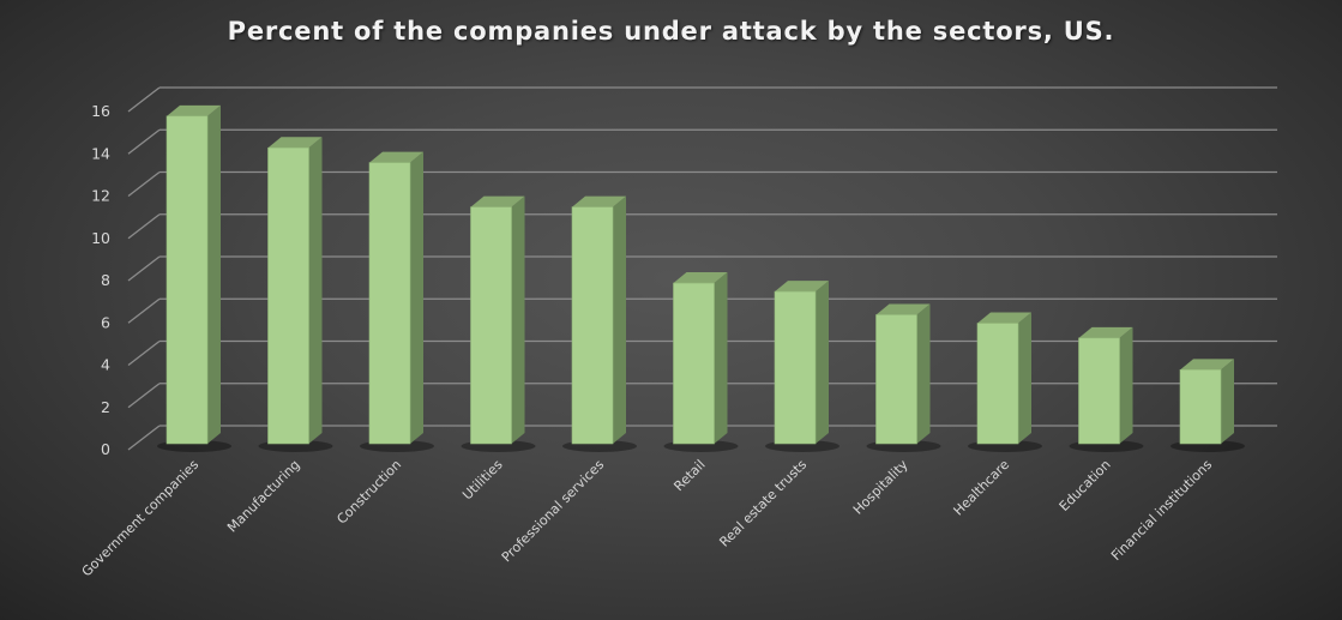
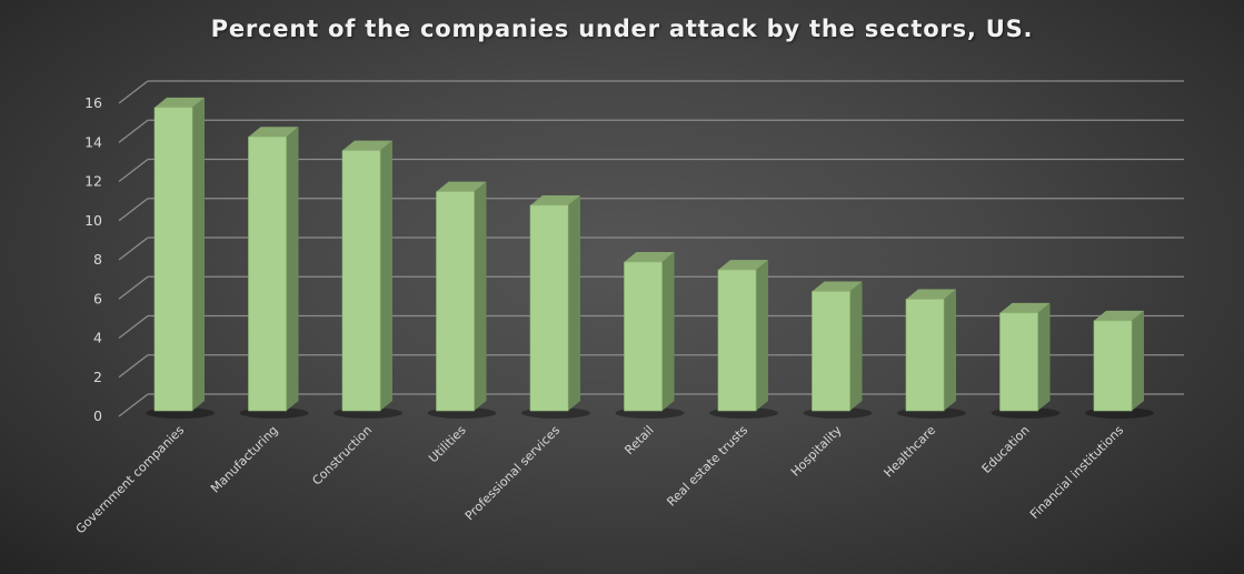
Professional services: 11.2 -> 10.5
Financial institutions: 3.5 -> 4.6
